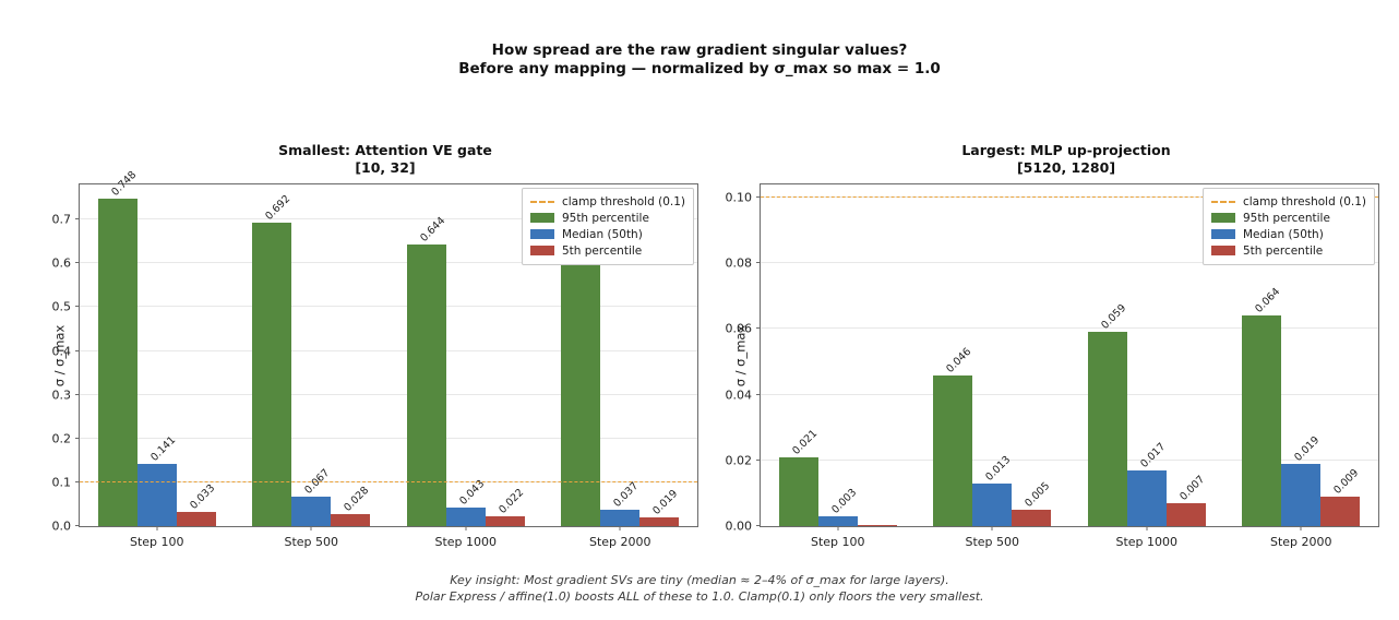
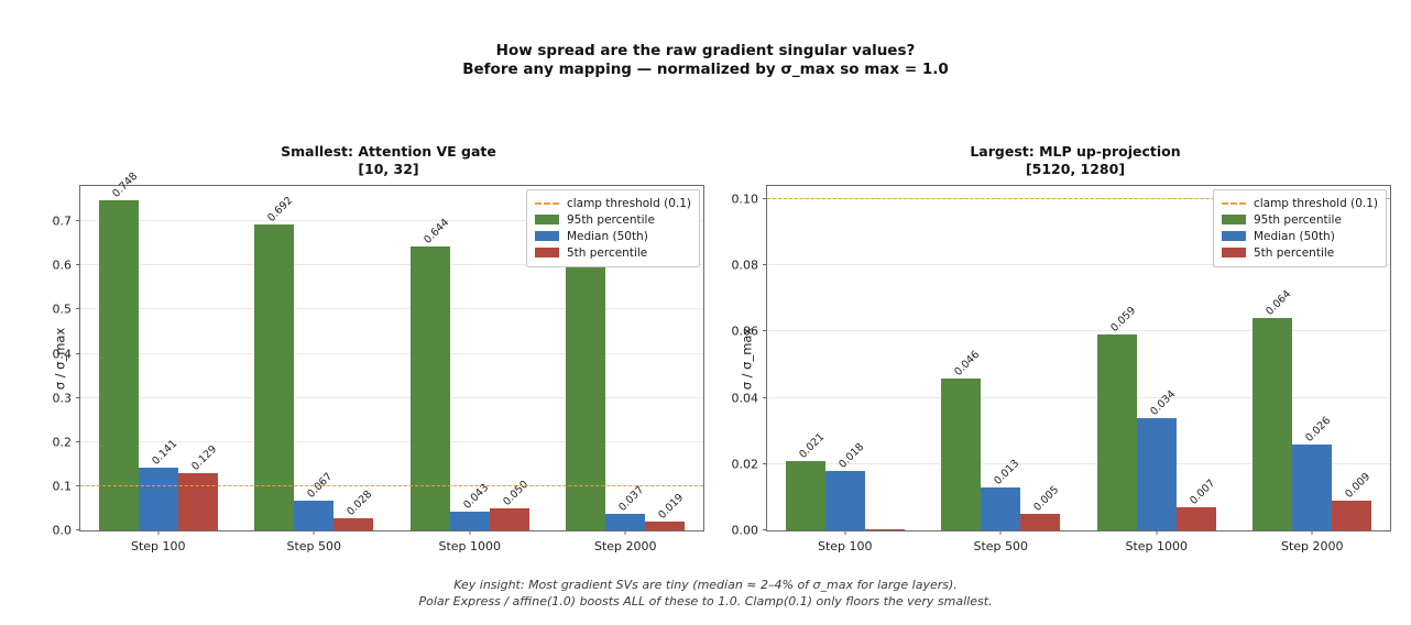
Smallest: Attention VE gate/5th percentile/Step 100: 0.033 -> 0.129
Smallest: Attention VE gate/5th percentile/Step 1000: 0.022 -> 0.050
Largest: MLP up-projection/Median (50th)/Step 100: 0.003 -> 0.018
Largest: MLP up-projection/Median (50th)/Step 1000: 0.017 -> 0.034
Largest: MLP up-projection/Median (50th)/Step 2000: 0.019 -> 0.026
